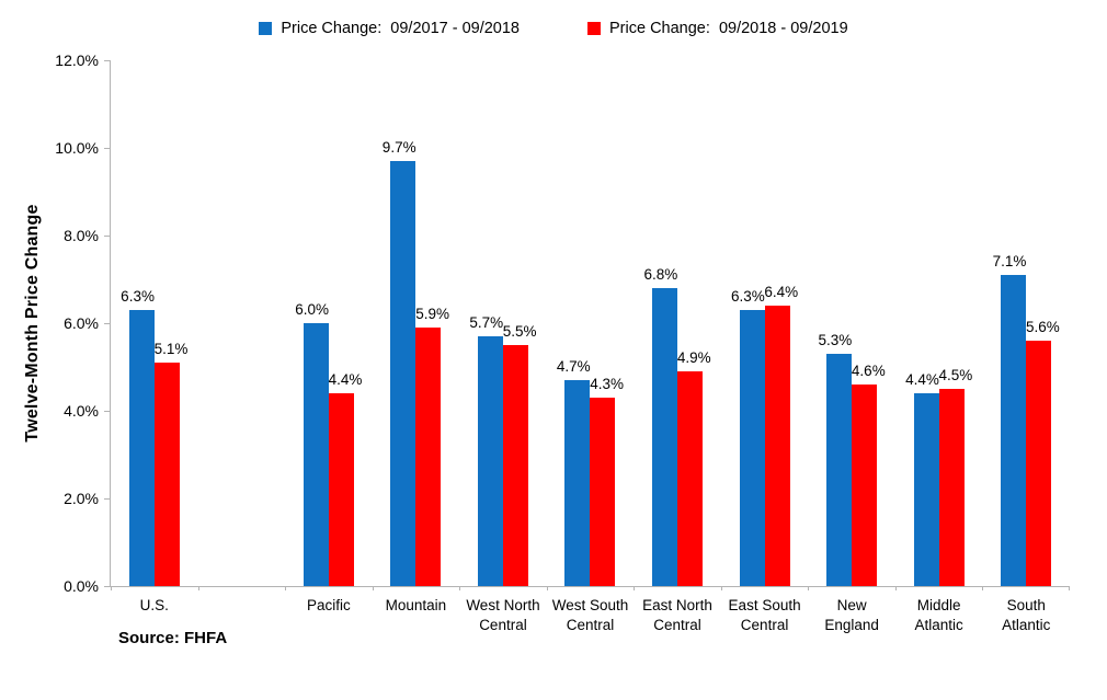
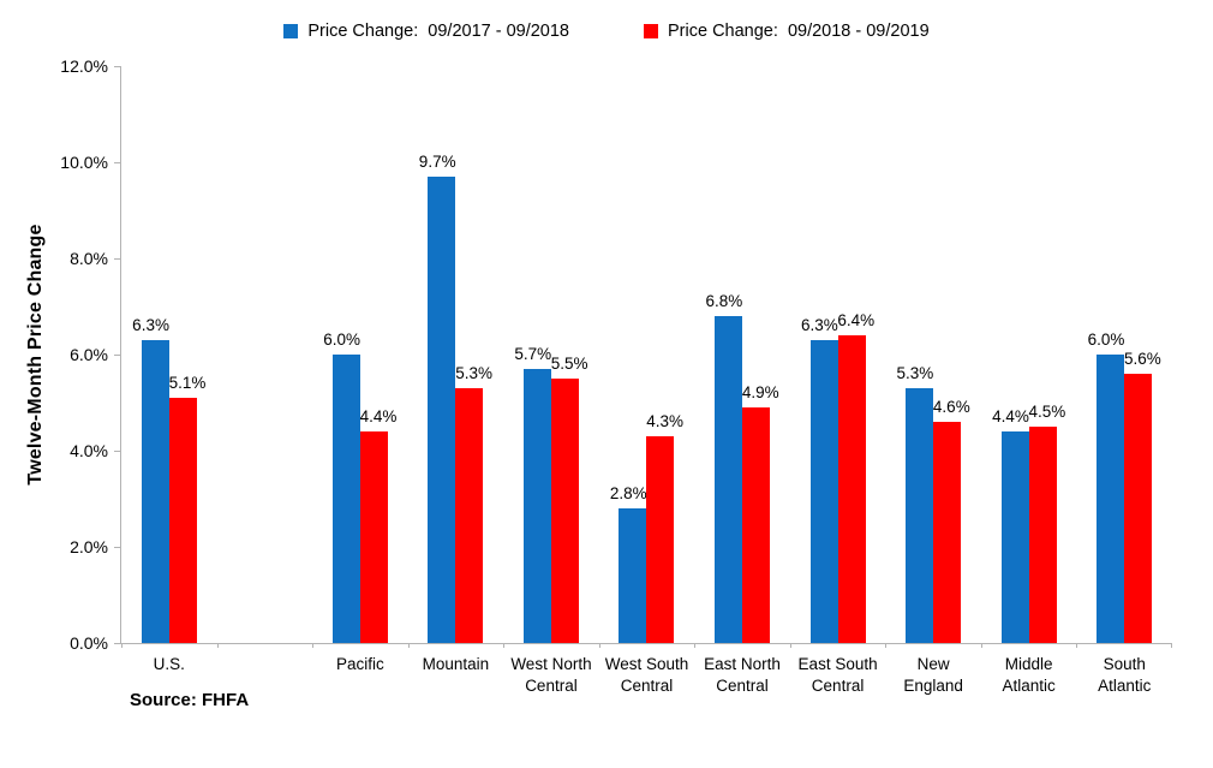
Price Change: 09/2018 - 09/2019/Mountain: 5.9% -> 5.3%
Price Change: 09/2017 - 09/2018/West South Central: 4.7% -> 2.8%
Price Change: 09/2017 - 09/2018/South Atlantic: 7.1% -> 6.0%
